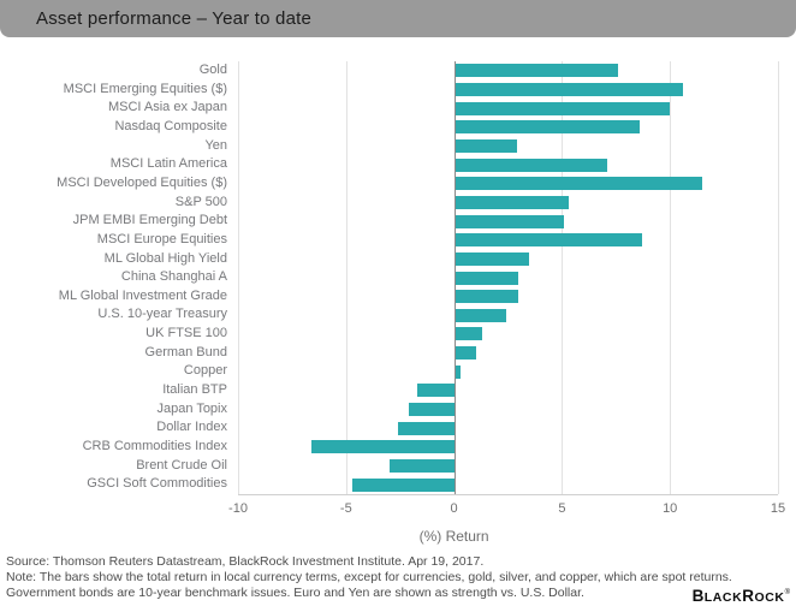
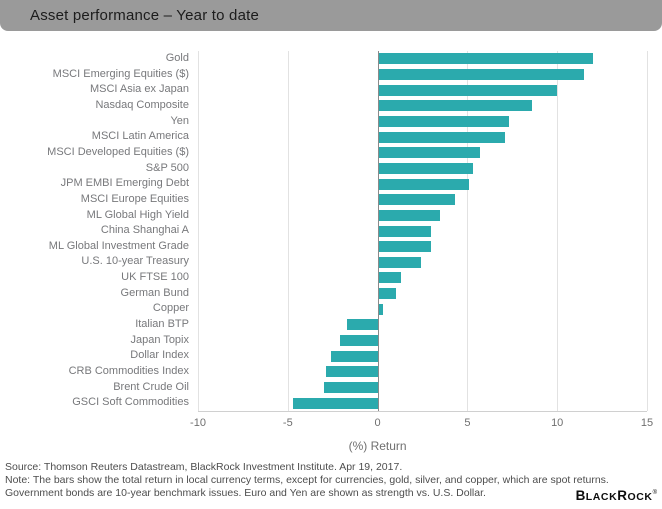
Gold: 7.6 -> 12.0
MSCI Emerging Equities ($): 10.6 -> 11.5
Yen: 2.9 -> 7.3
MSCI Developed Equities ($): 11.5 -> 5.7
MSCI Europe Equities: 8.7 -> 4.3
CRB Commodities Index: -6.6 -> -2.9
